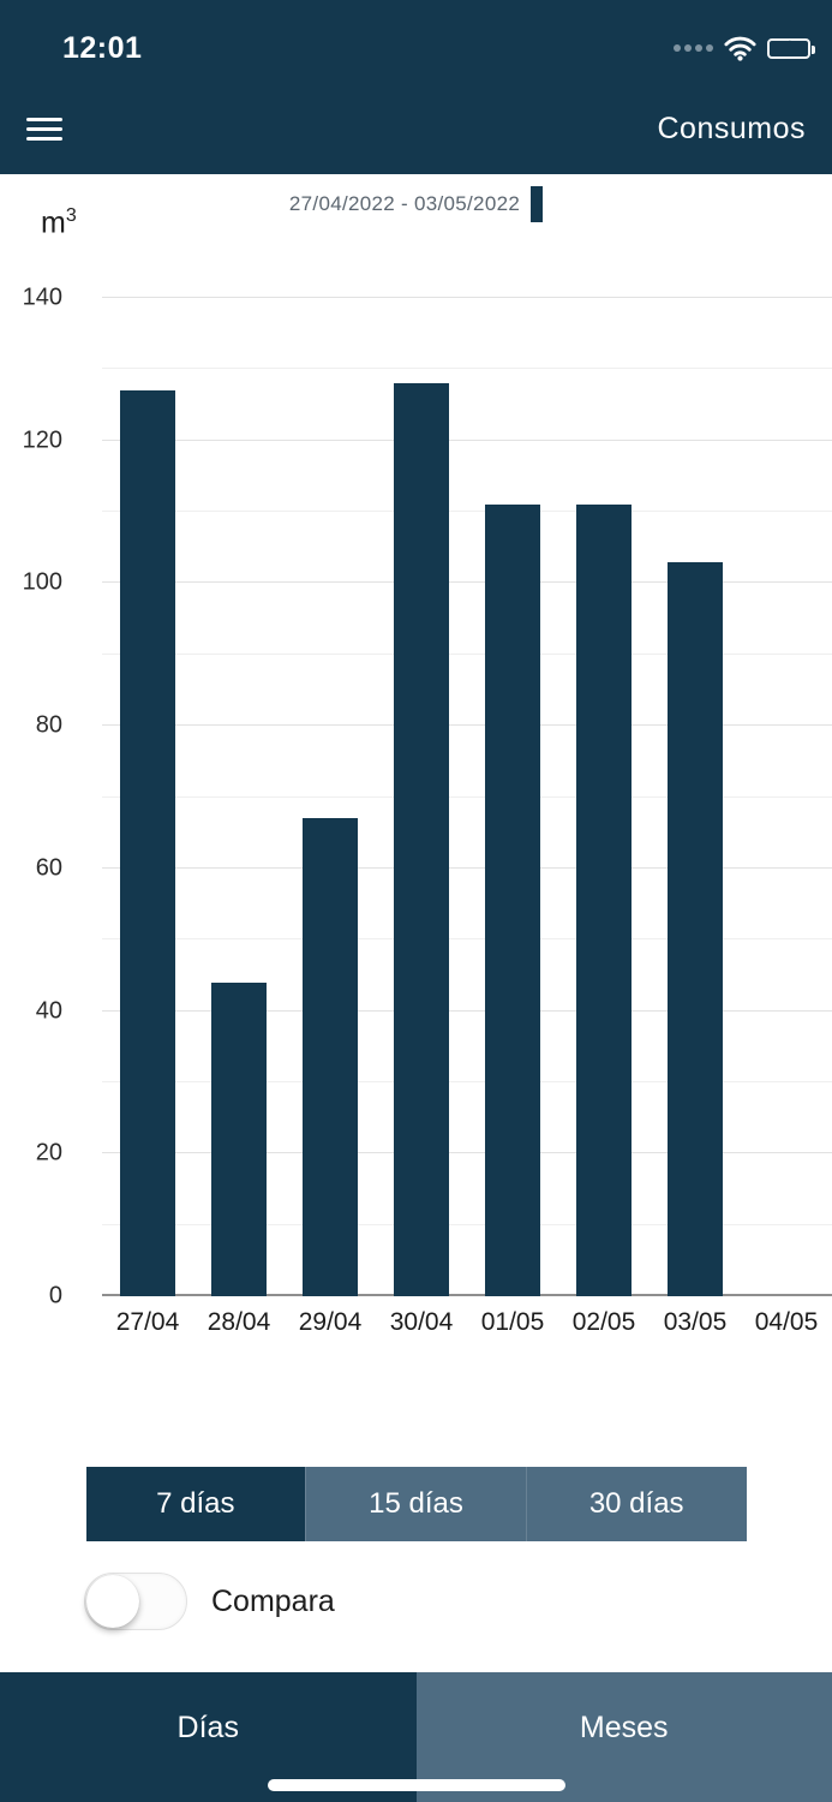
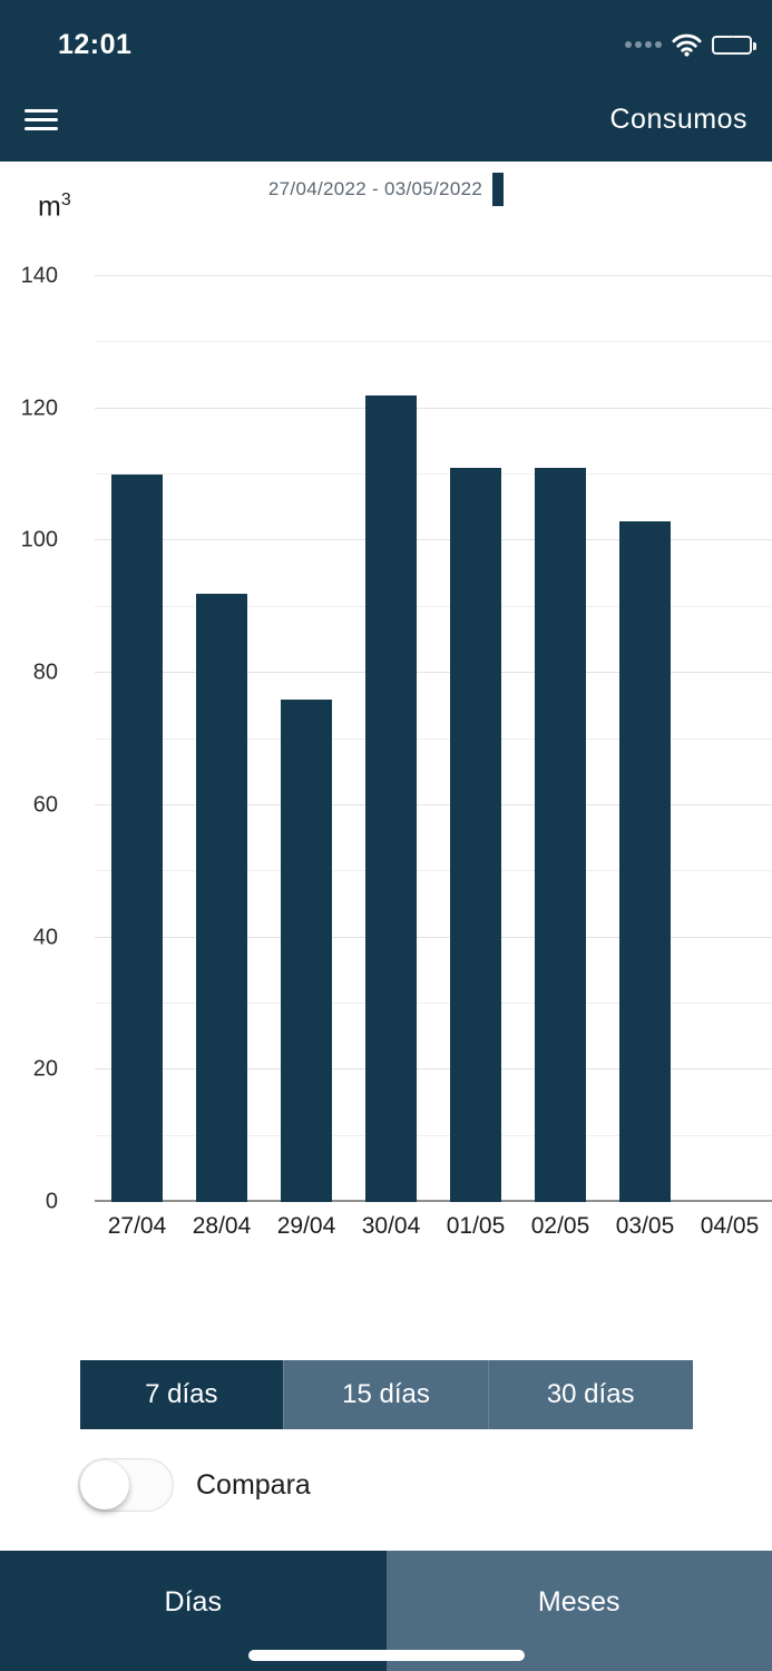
27/04: 127 -> 110
28/04: 44 -> 92
29/04: 67 -> 76
30/04: 128 -> 122
